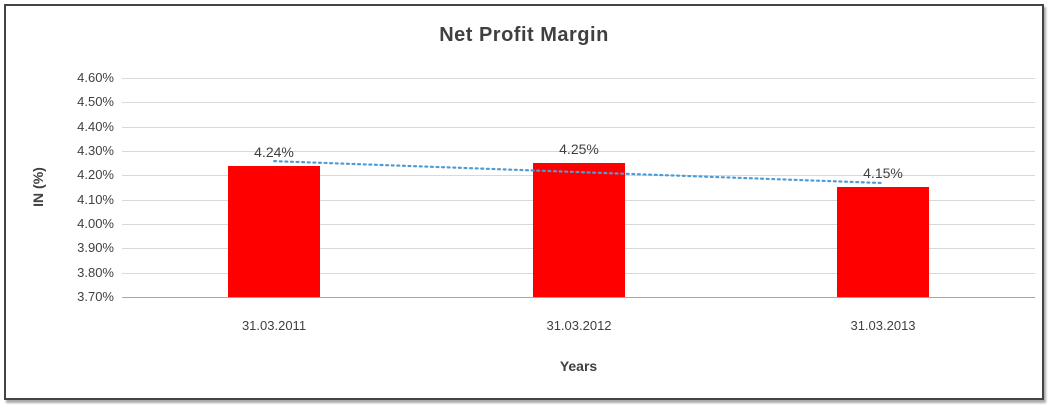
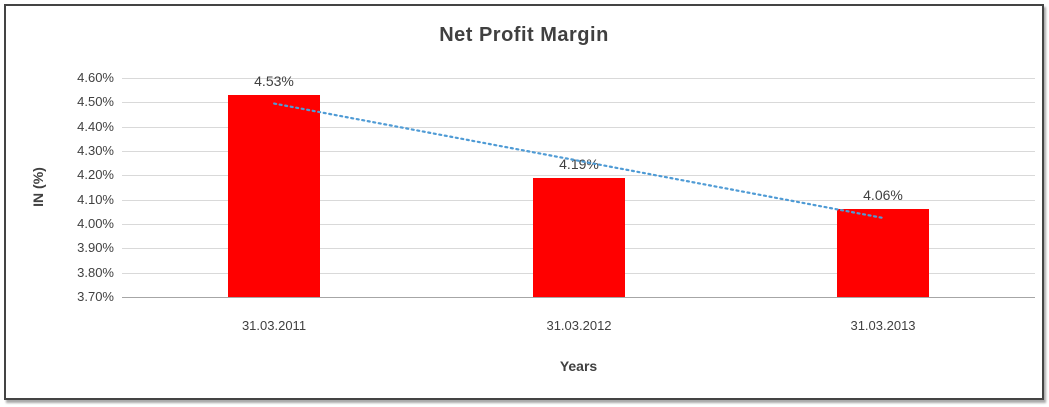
31.03.2011: 4.24% -> 4.53%
31.03.2012: 4.25% -> 4.19%
31.03.2013: 4.15% -> 4.06%
